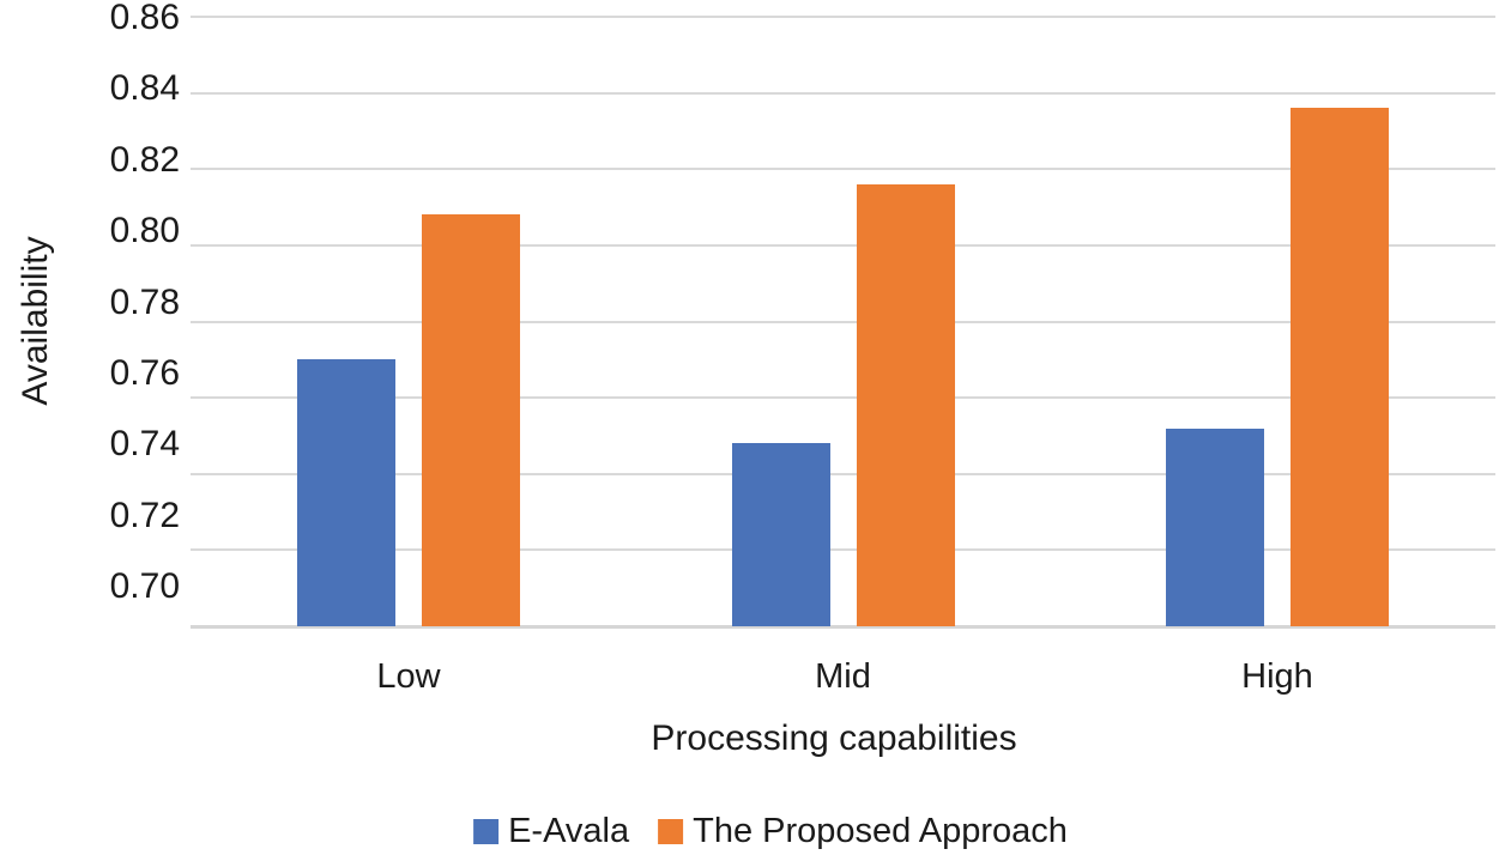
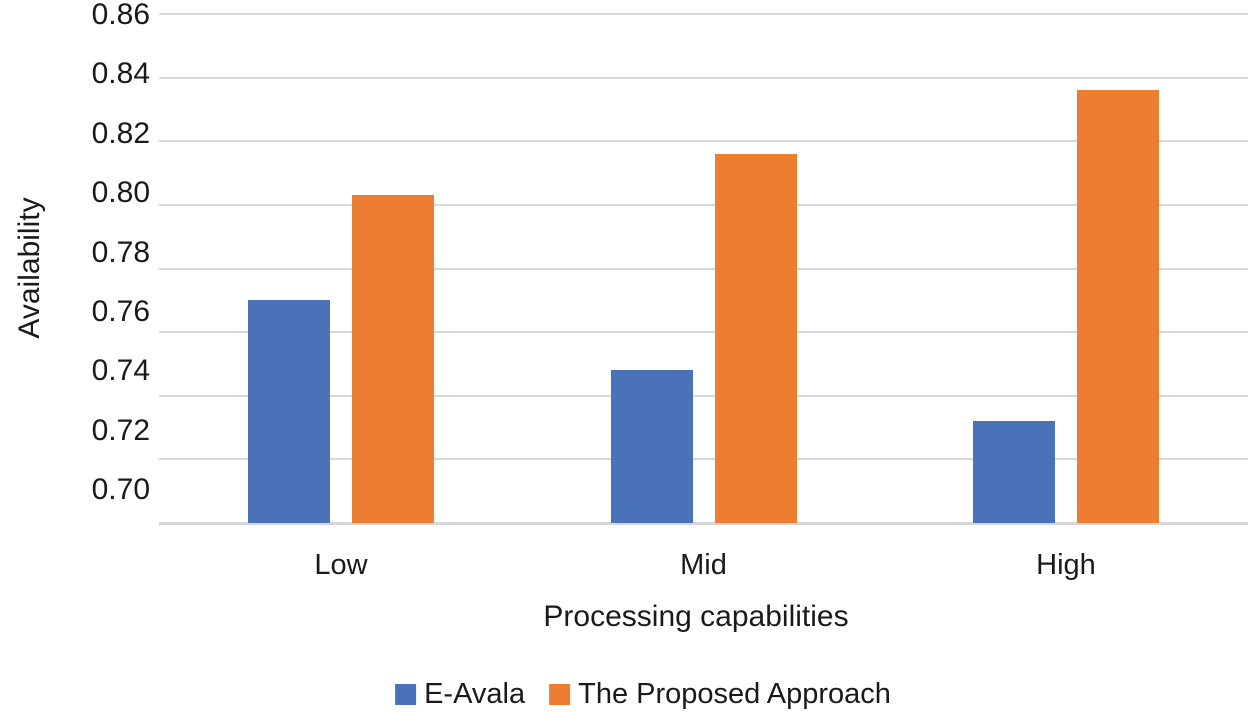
The Proposed Approach/Low: 0.808 -> 0.803
E-Avala/High: 0.752 -> 0.732
